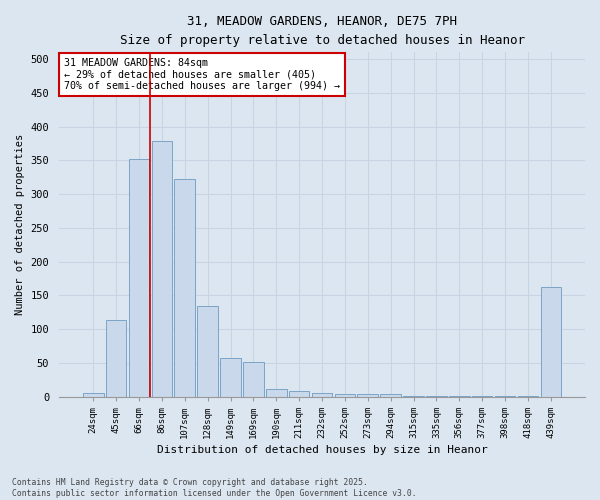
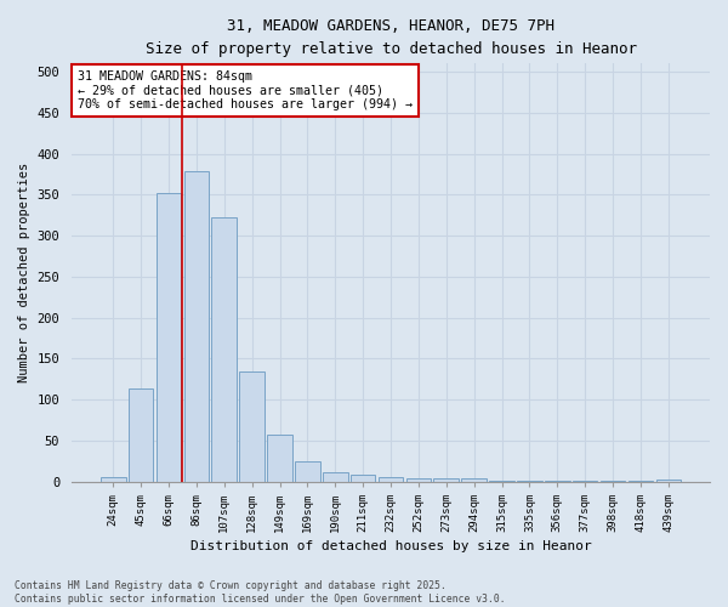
169sqm: 52 -> 25
439sqm: 162 -> 2
